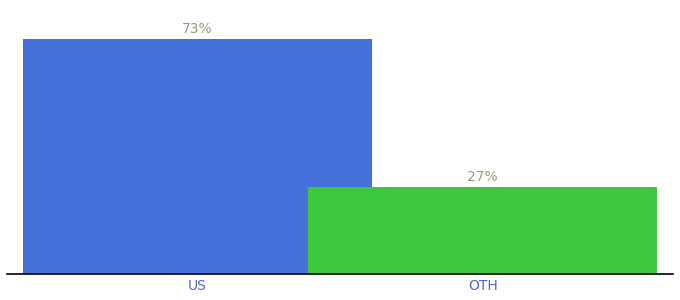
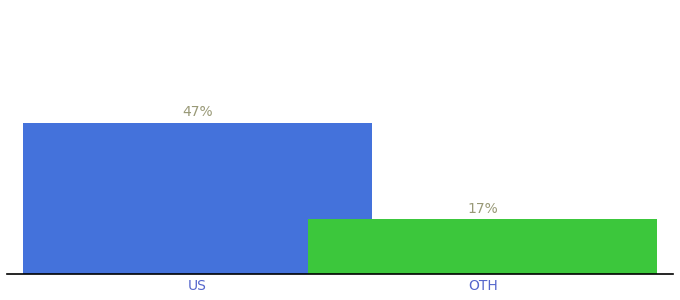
US: 73% -> 47%
OTH: 27% -> 17%
